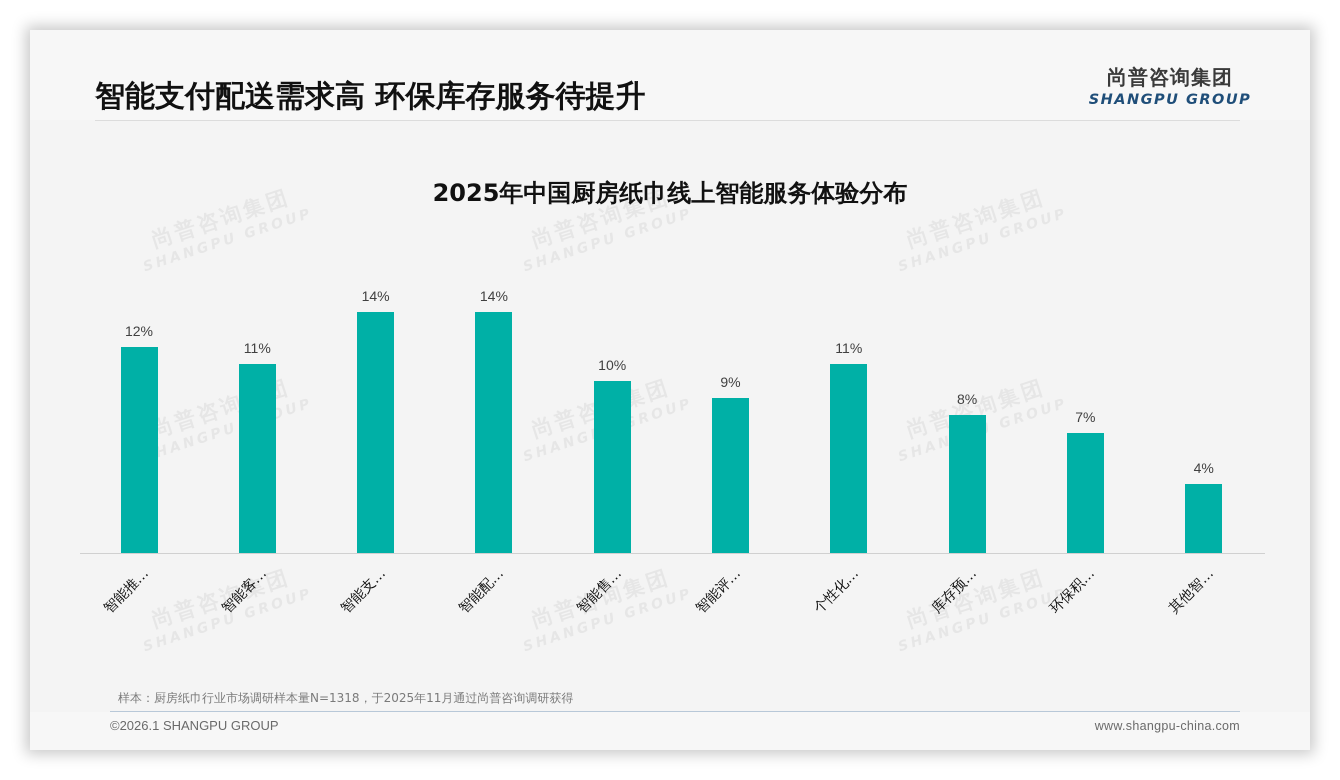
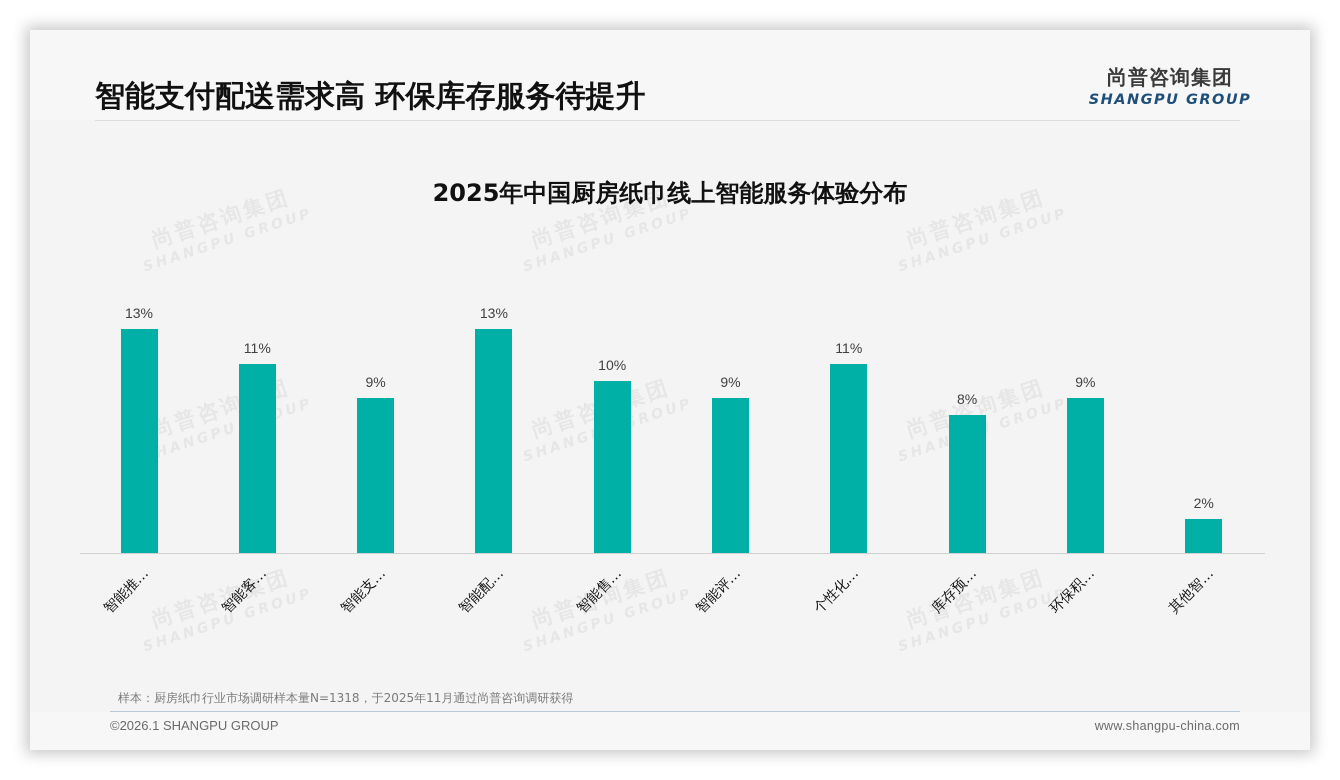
智能推…: 12% -> 13%
智能支…: 14% -> 9%
智能配…: 14% -> 13%
环保积…: 7% -> 9%
其他智…: 4% -> 2%
